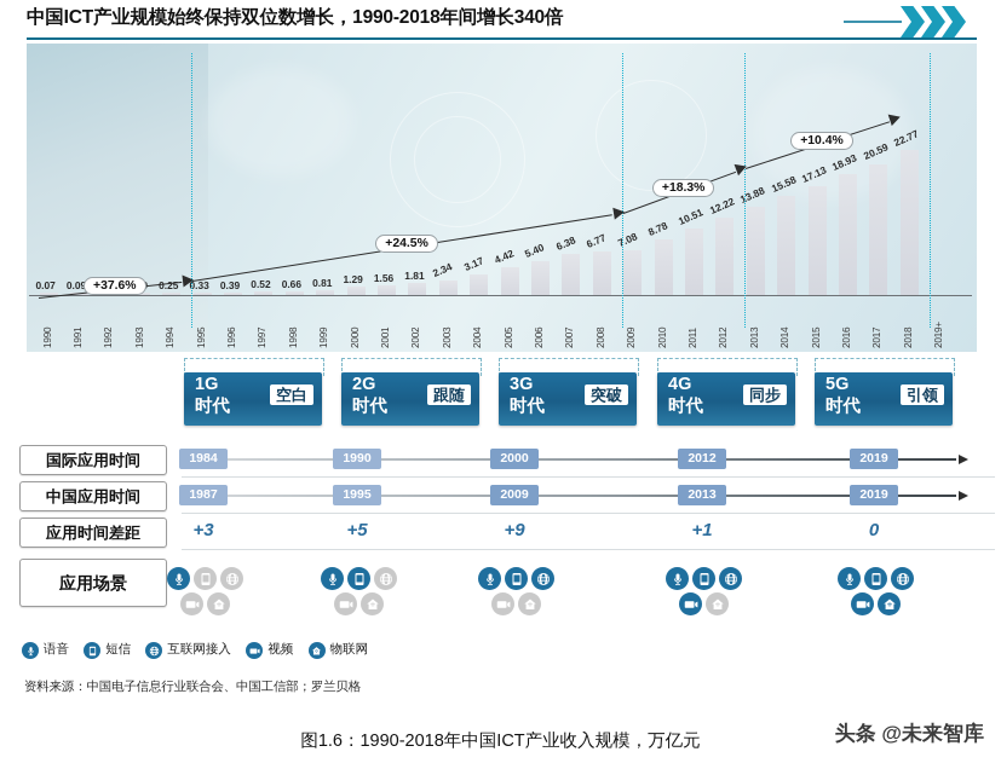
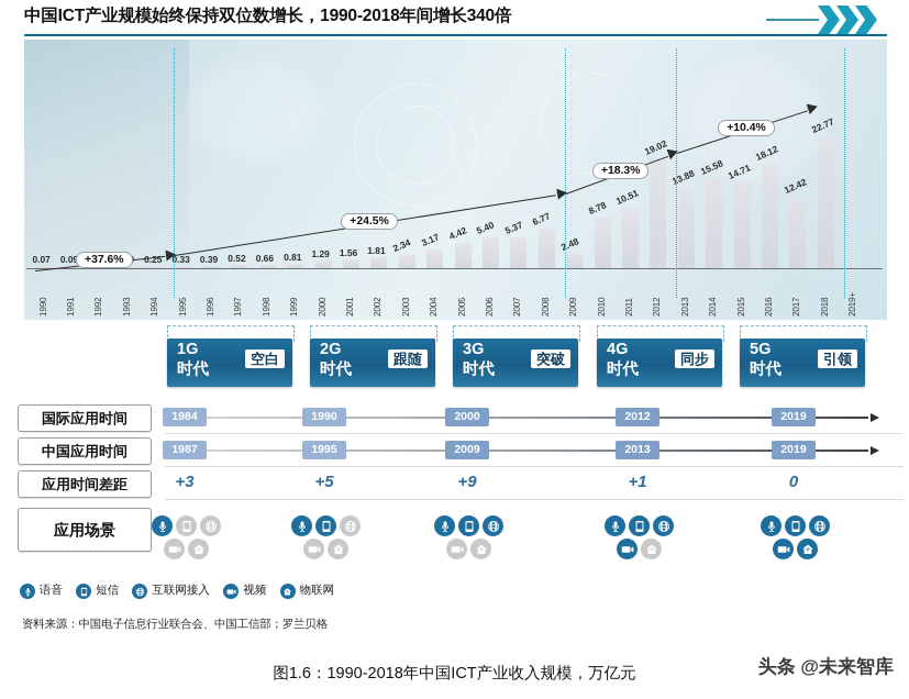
2007: 6.38 -> 5.37
2009: 7.08 -> 2.48
2012: 12.22 -> 19.02
2015: 17.13 -> 14.71
2016: 18.93 -> 18.12
2017: 20.59 -> 12.42
